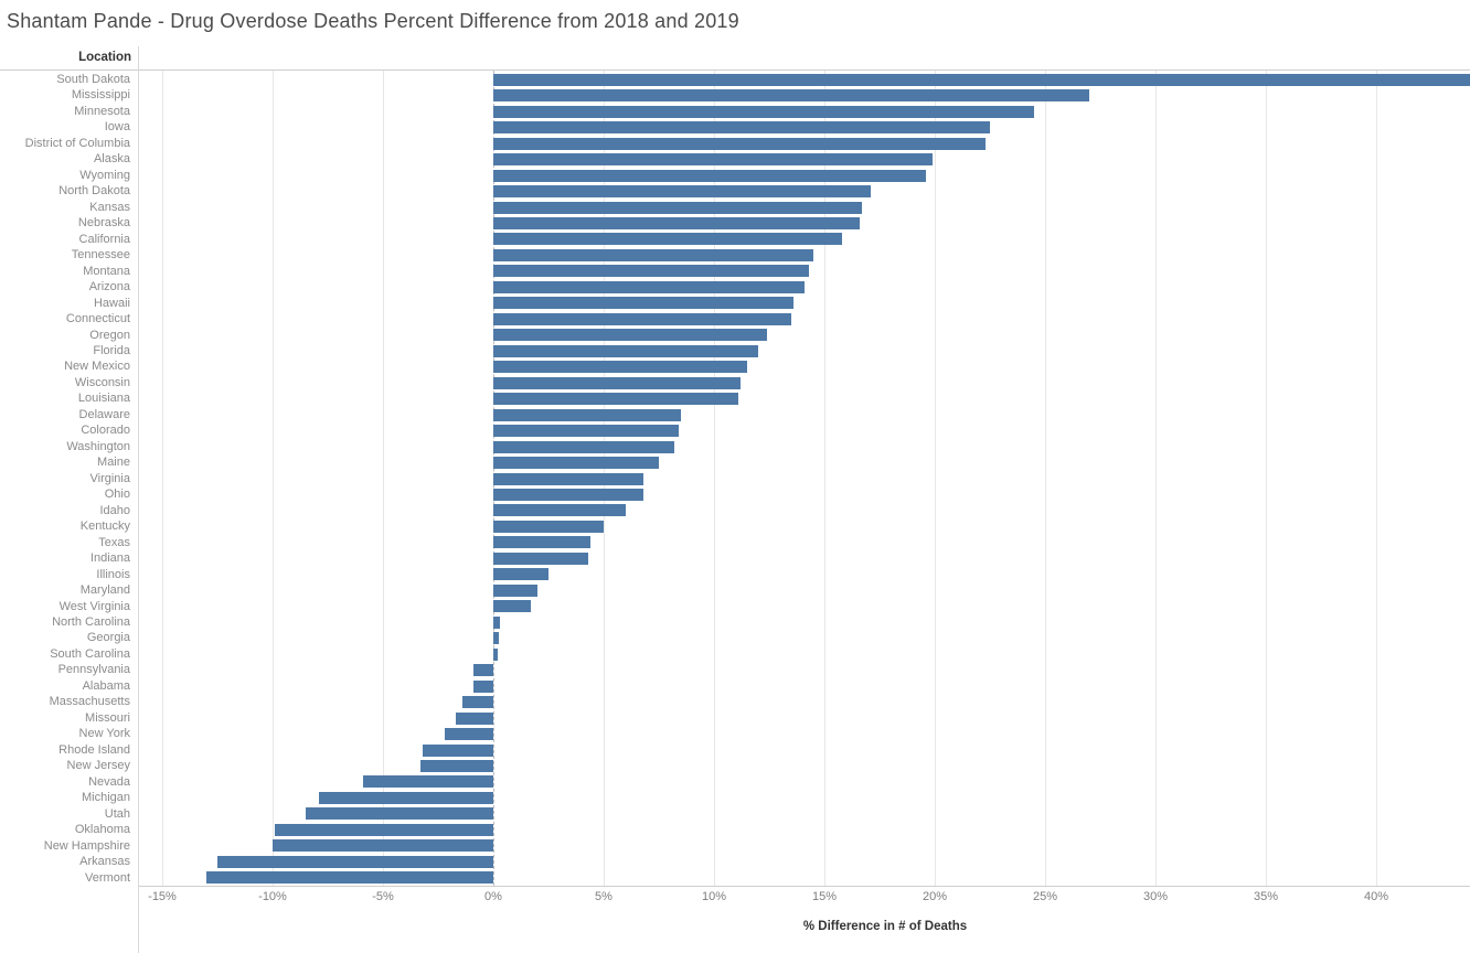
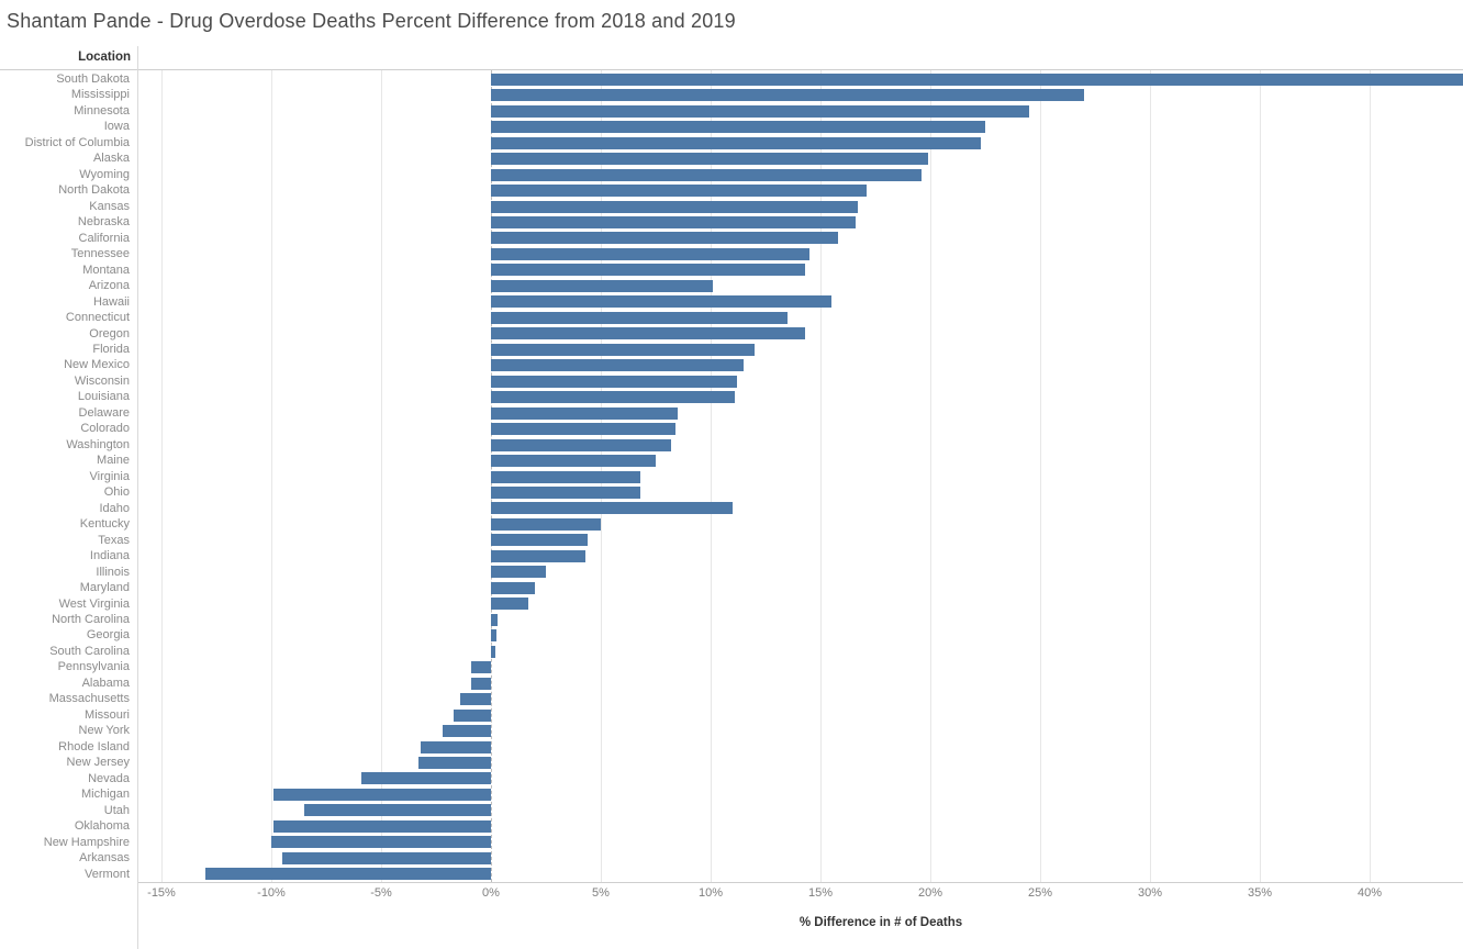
Arizona: 14.1% -> 10.1%
Hawaii: 13.6% -> 15.5%
Oregon: 12.4% -> 14.3%
Idaho: 6.0% -> 11.0%
Michigan: -7.9% -> -9.9%
Arkansas: -12.5% -> -9.5%
